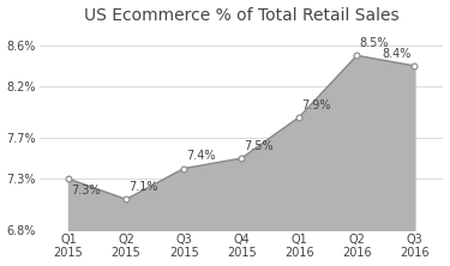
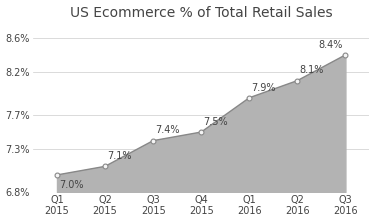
Q1 2015: 7.3% -> 7.0%
Q2 2016: 8.5% -> 8.1%
